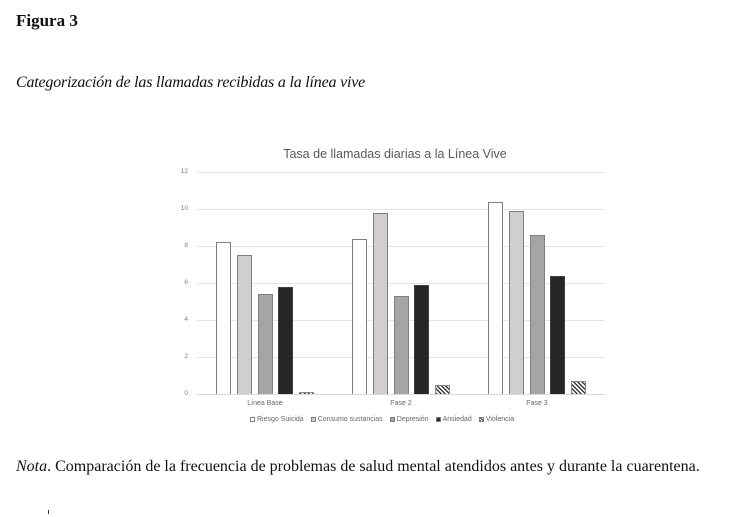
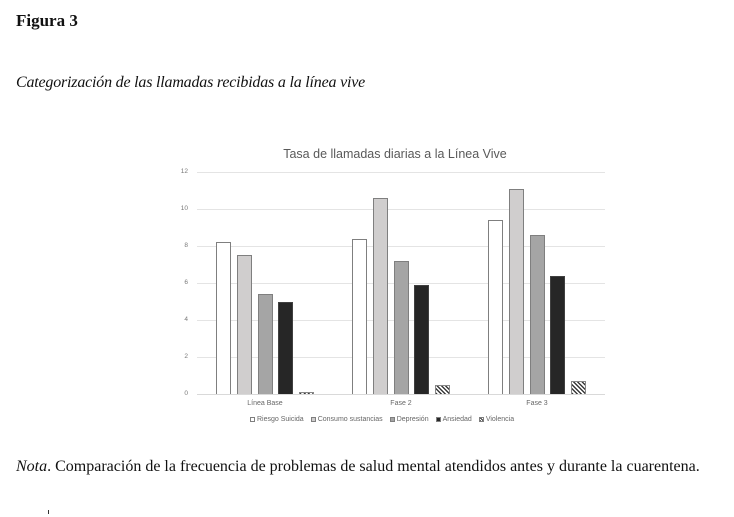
Ansiedad/Línea Base: 5.8 -> 5.0
Consumo sustancias/Fase 2: 9.8 -> 10.6
Depresión/Fase 2: 5.3 -> 7.2
Riesgo Suicida/Fase 3: 10.4 -> 9.4
Consumo sustancias/Fase 3: 9.9 -> 11.1
